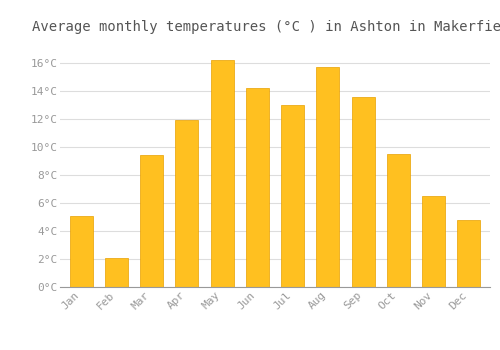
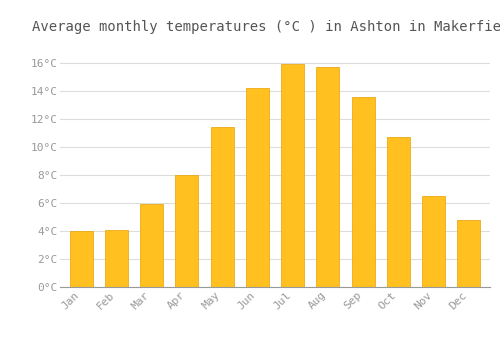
Jan: 5.1°C -> 4.0°C
Feb: 2.1°C -> 4.1°C
Mar: 9.4°C -> 5.9°C
Apr: 11.9°C -> 8.0°C
May: 16.2°C -> 11.4°C
Jul: 13.0°C -> 15.9°C
Oct: 9.5°C -> 10.7°C
